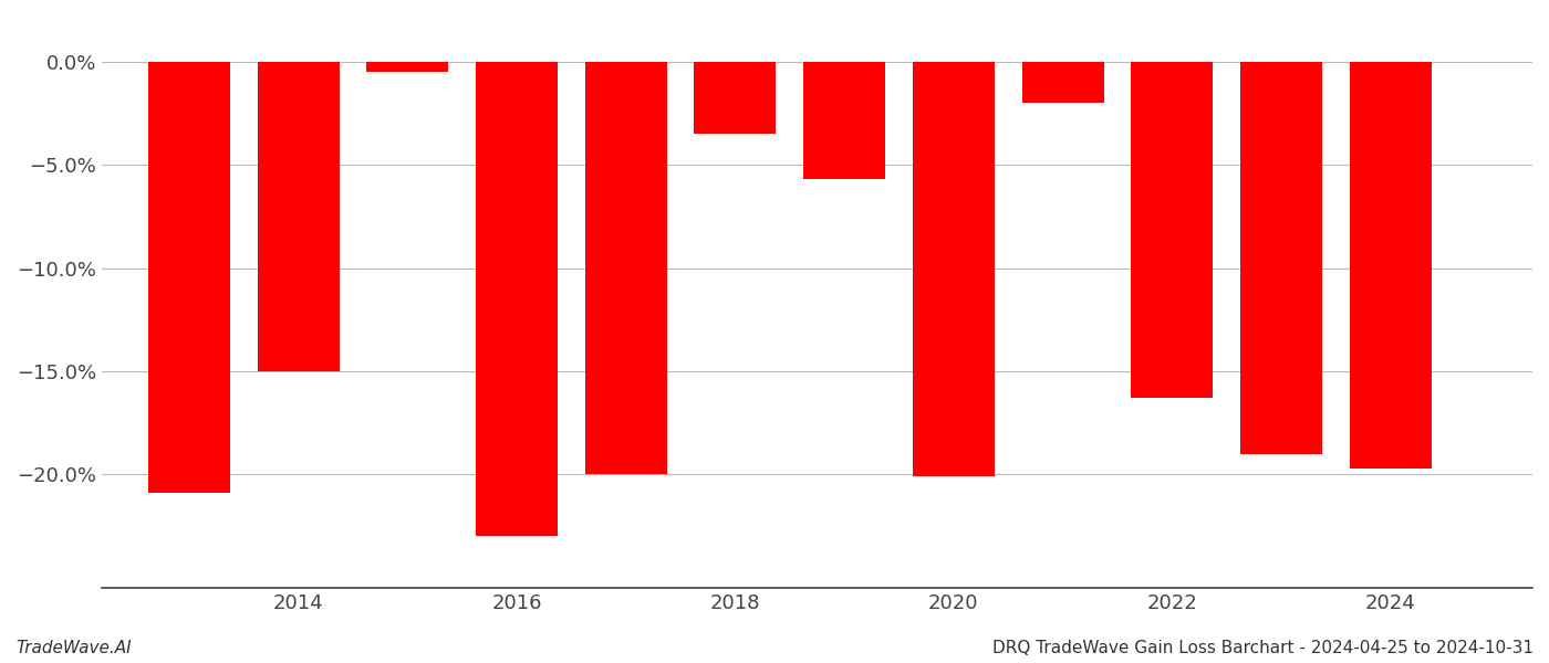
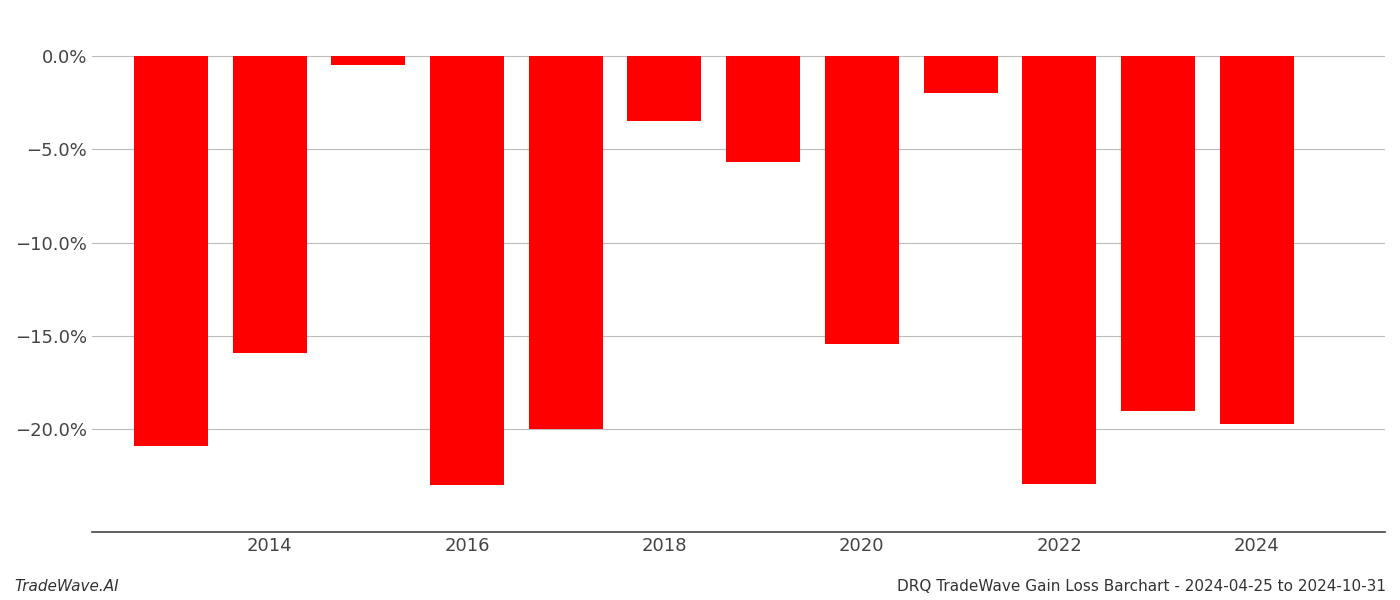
2014: -15.0% -> -15.9%
2020: -20.1% -> -15.4%
2022: -16.3% -> -22.9%
